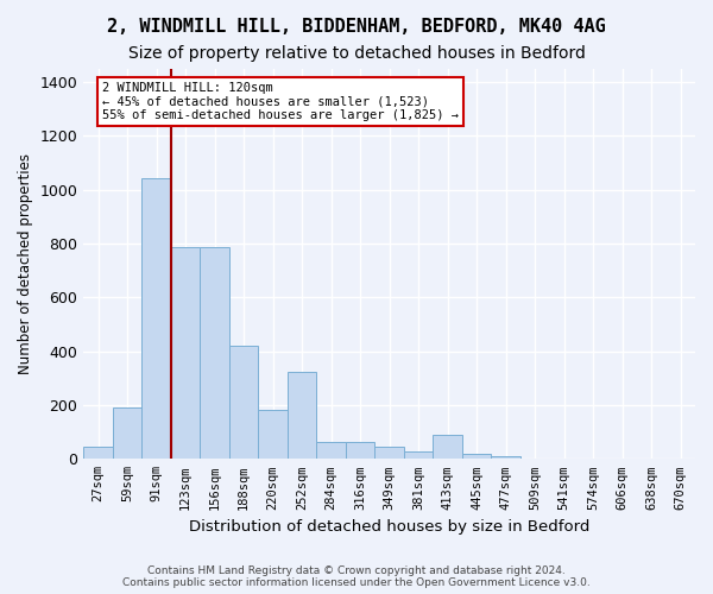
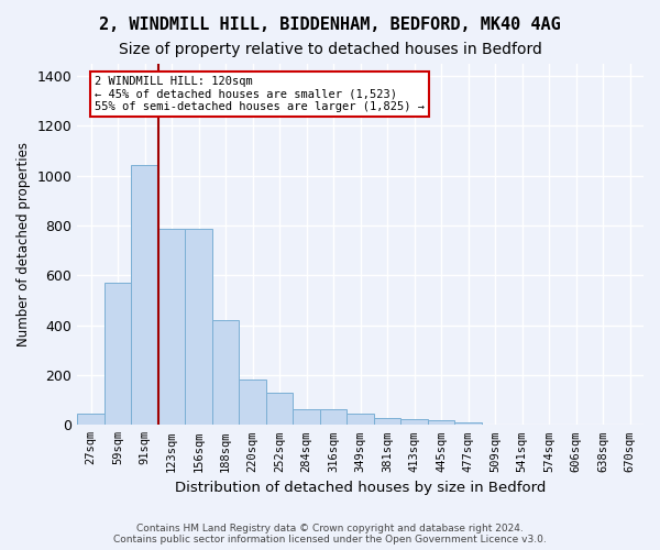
59sqm: 190 -> 570
252sqm: 325 -> 130
413sqm: 90 -> 25
